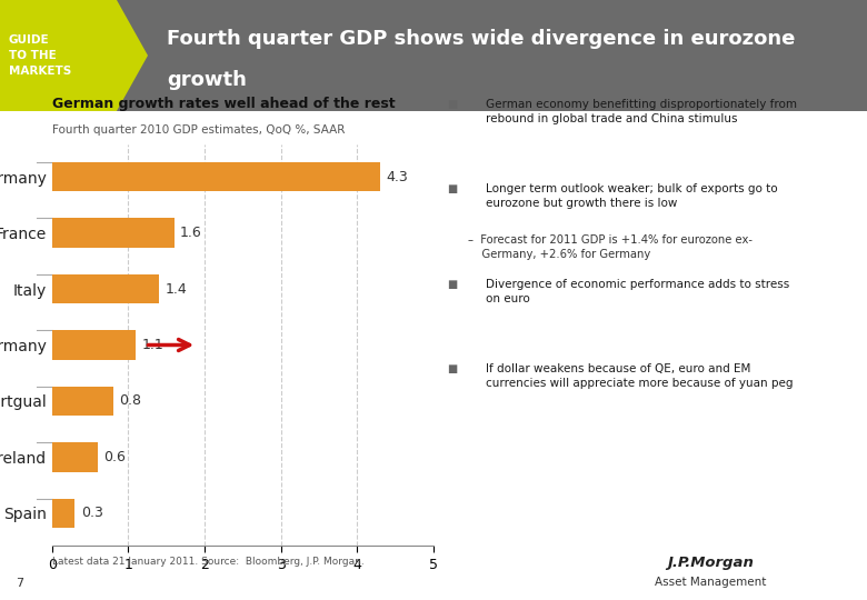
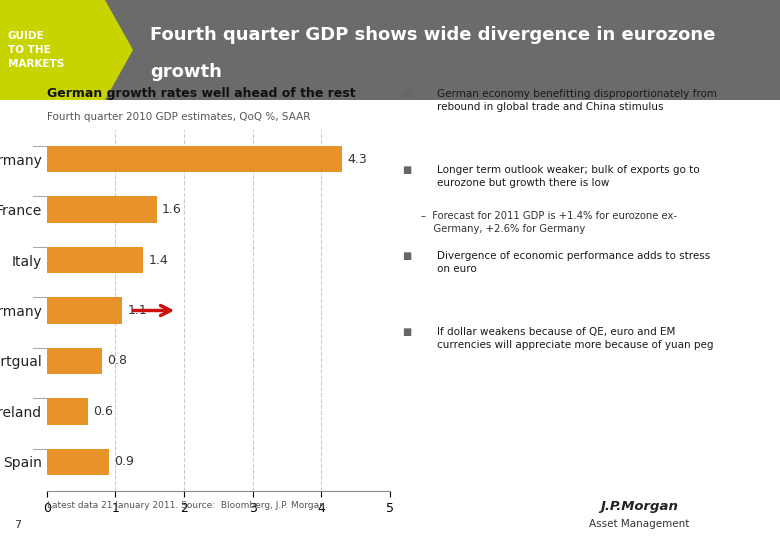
Spain: 0.3 -> 0.9
